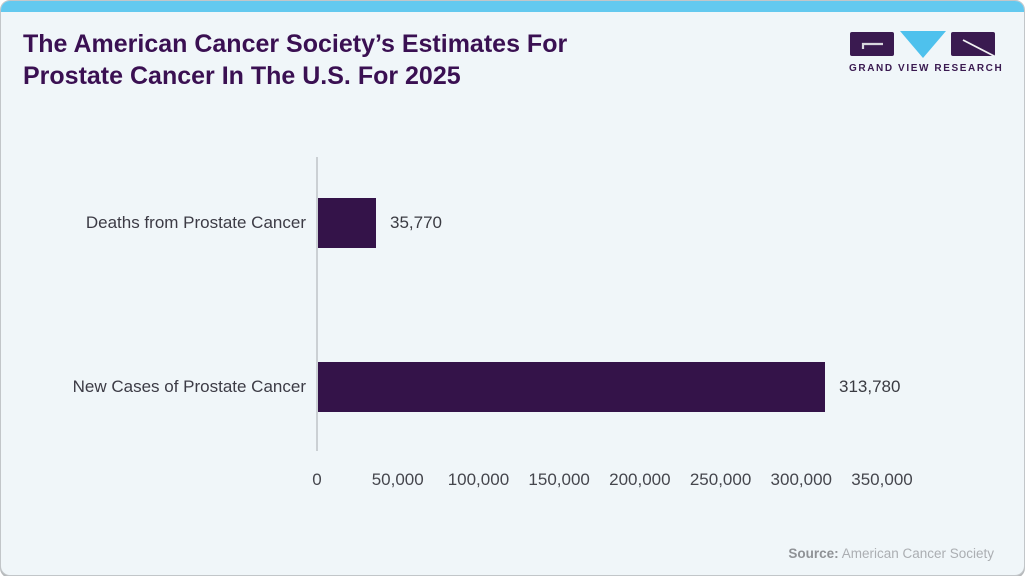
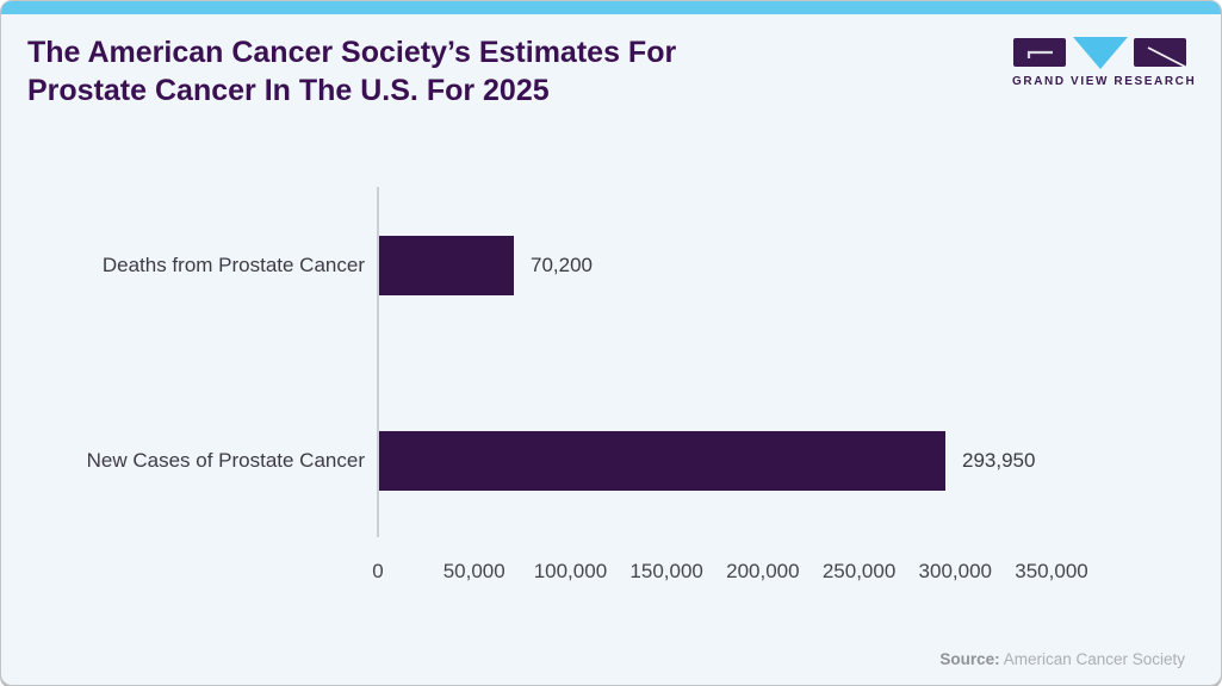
Deaths from Prostate Cancer: 35,770 -> 70,200
New Cases of Prostate Cancer: 313,780 -> 293,950
